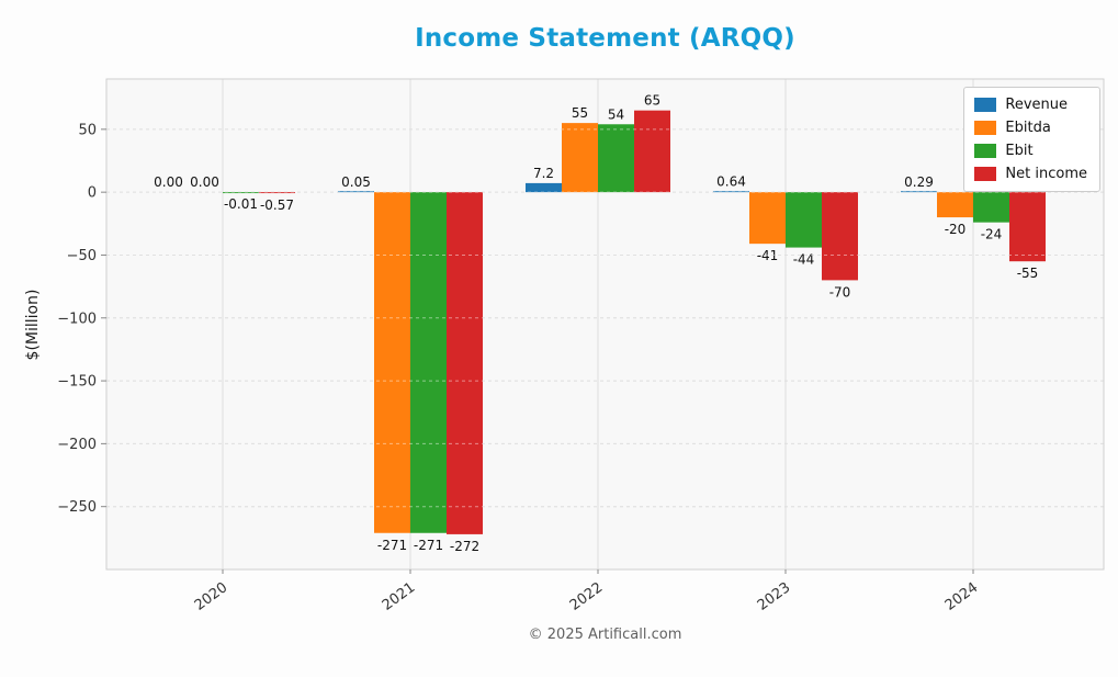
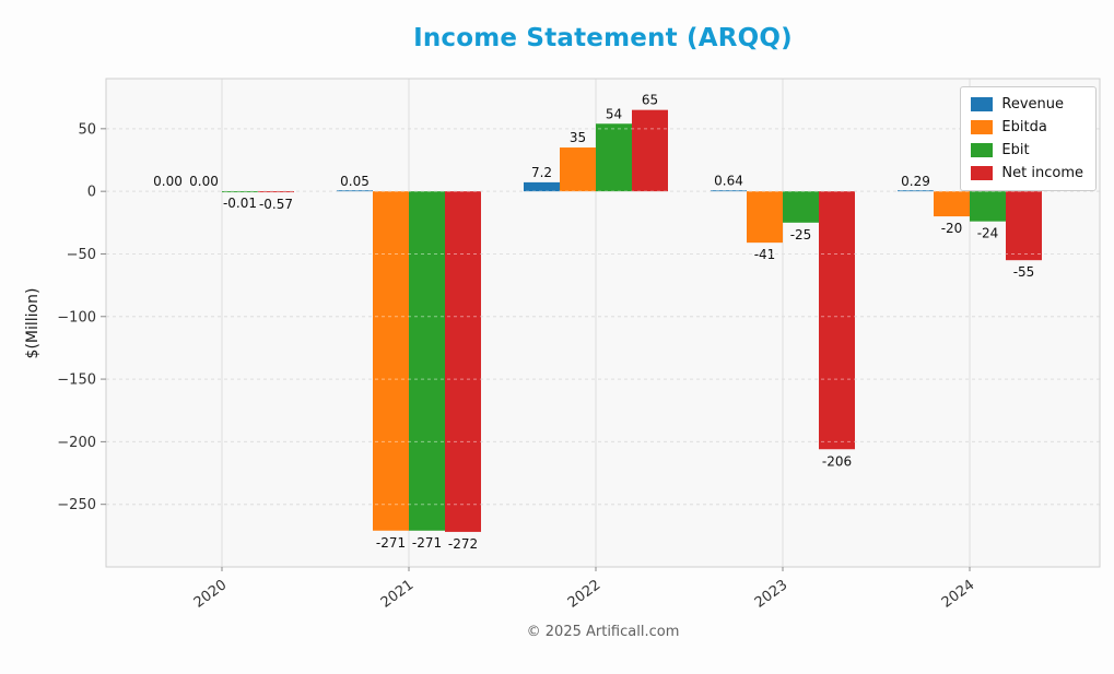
Ebitda/2022: 55 -> 35
Ebit/2023: -44 -> -25
Net income/2023: -70 -> -206
